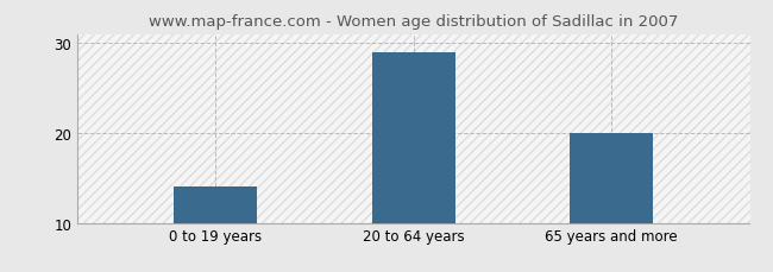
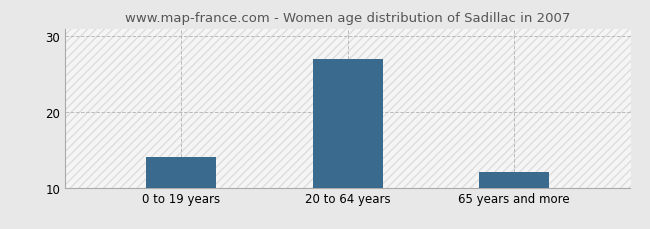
20 to 64 years: 29 -> 27
65 years and more: 20 -> 12
